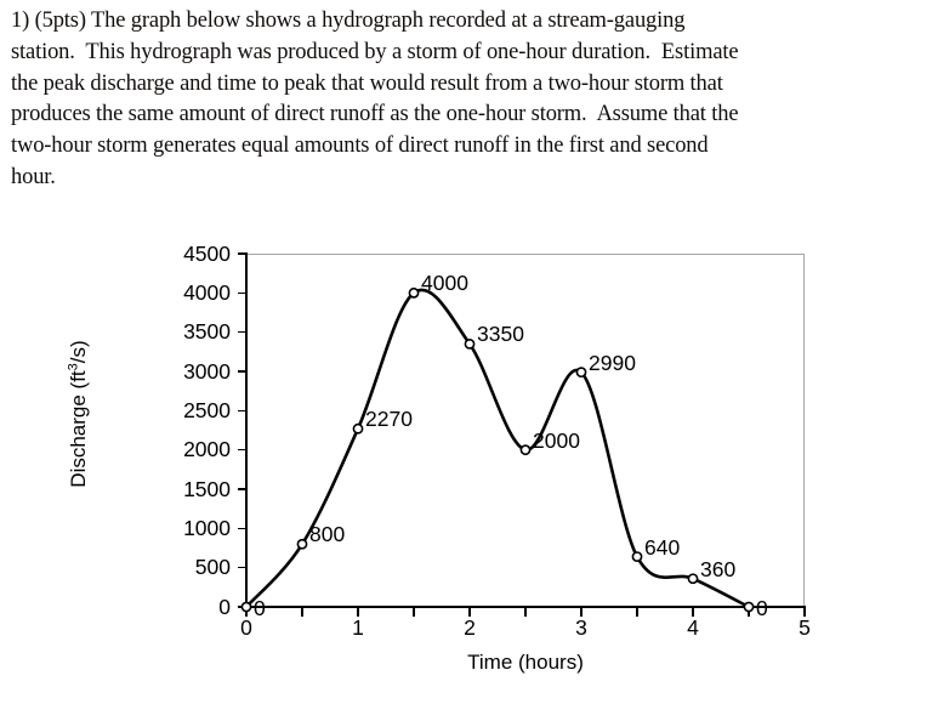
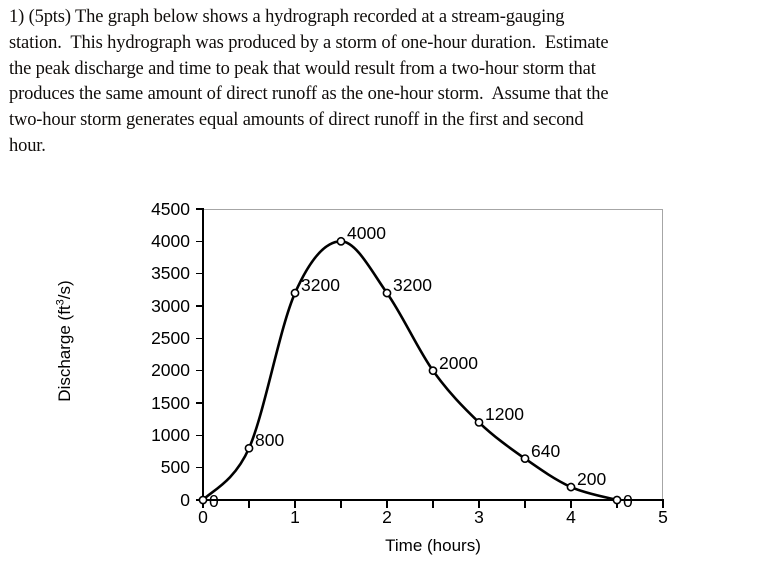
1: 2270 -> 3200
2: 3350 -> 3200
3: 2990 -> 1200
4: 360 -> 200
